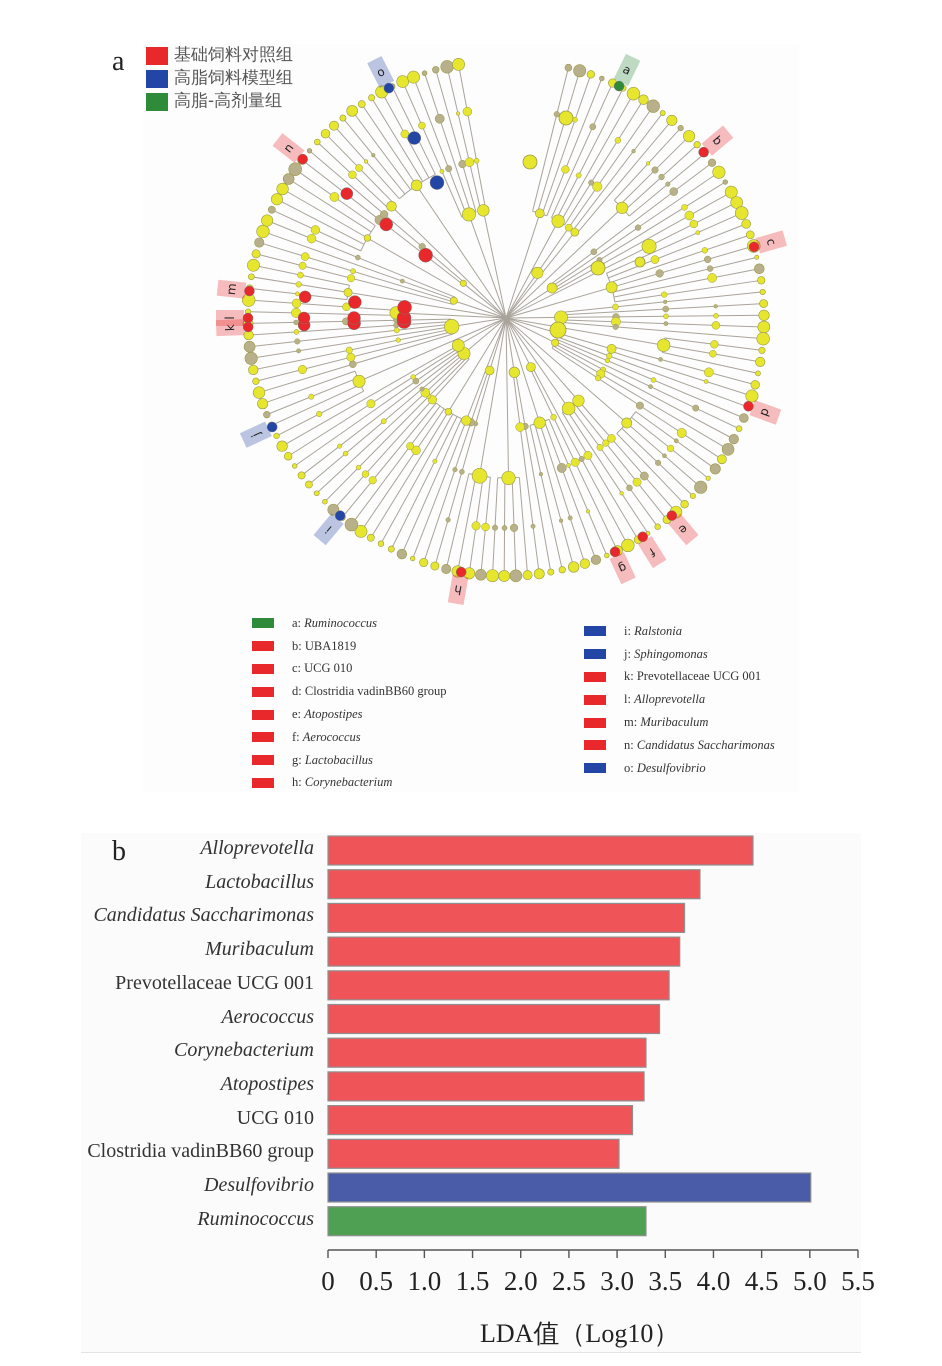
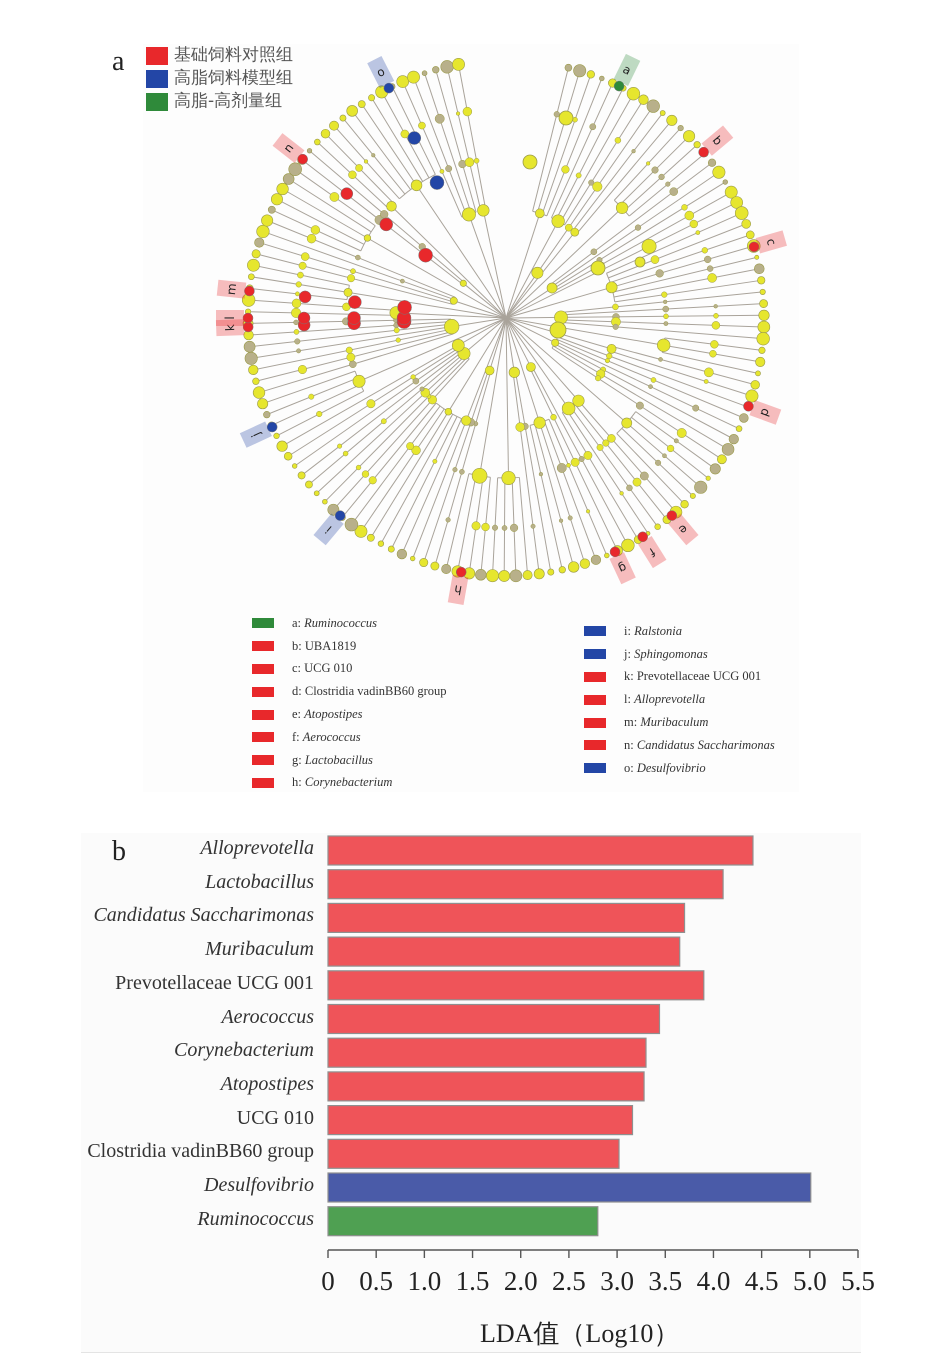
Lactobacillus: 3.9 -> 4.1
Prevotellaceae UCG 001: 3.5 -> 3.9
Ruminococcus: 3.3 -> 2.8
